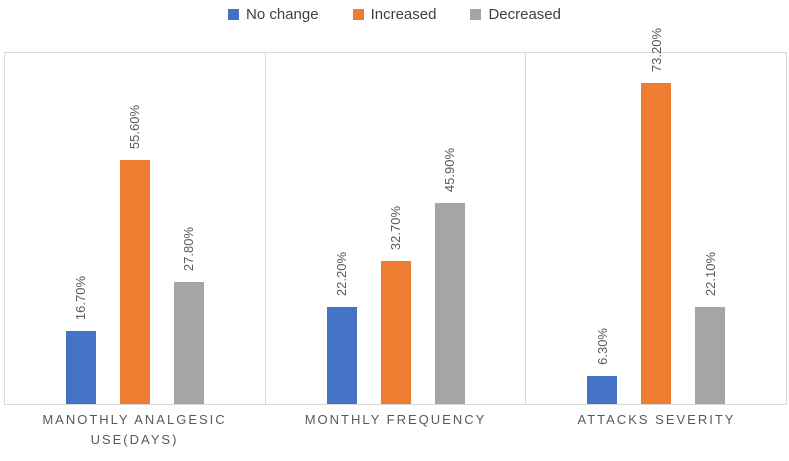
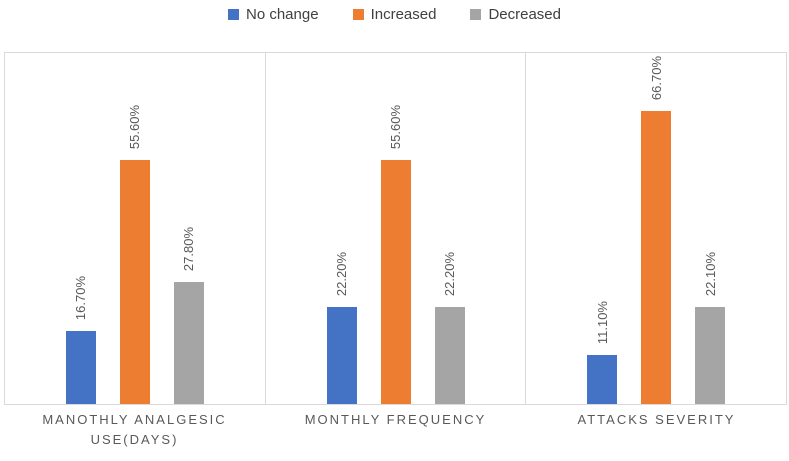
Increased/MONTHLY FREQUENCY: 32.70% -> 55.60%
Decreased/MONTHLY FREQUENCY: 45.90% -> 22.20%
No change/ATTACKS SEVERITY: 6.30% -> 11.10%
Increased/ATTACKS SEVERITY: 73.20% -> 66.70%
